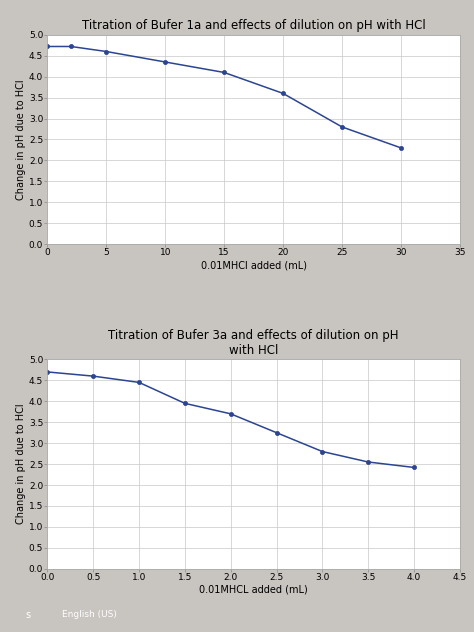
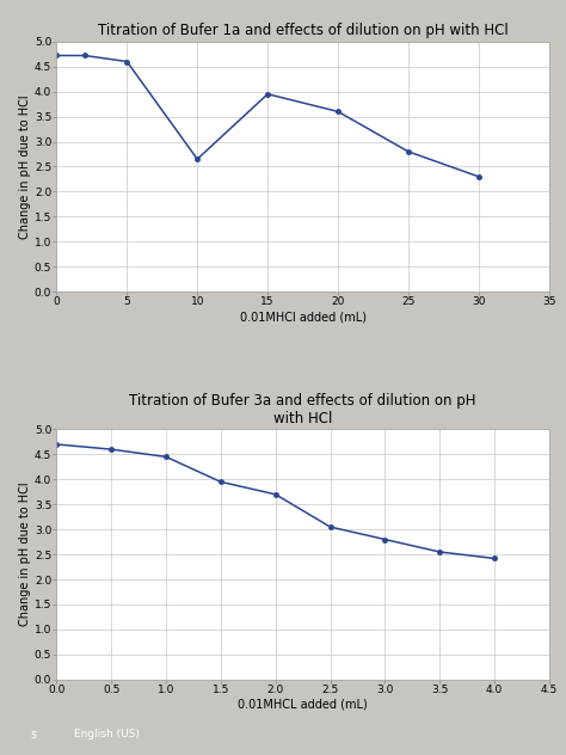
Titration of Bufer 1a and effects of dilution on pH with HCl/10: 4.35 -> 2.65
Titration of Bufer 1a and effects of dilution on pH with HCl/15: 4.10 -> 3.95
Titration of Bufer 3a and effects of dilution on pH with HCl/2.5: 3.25 -> 3.05
